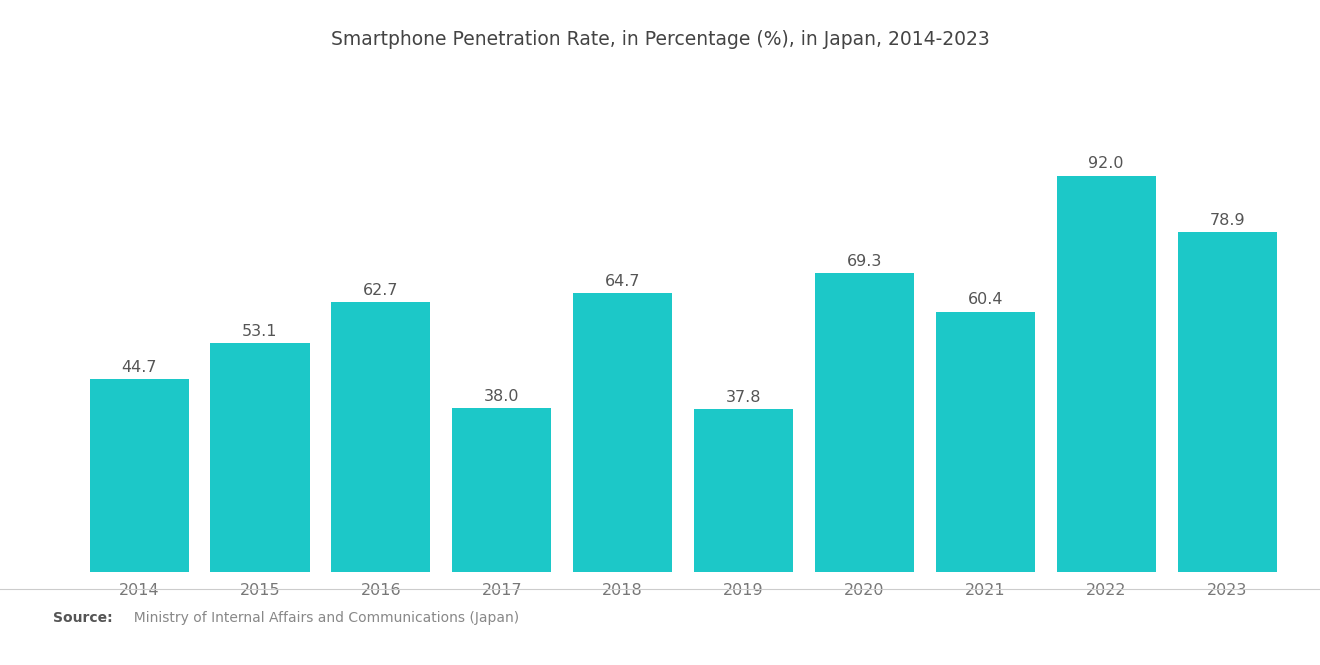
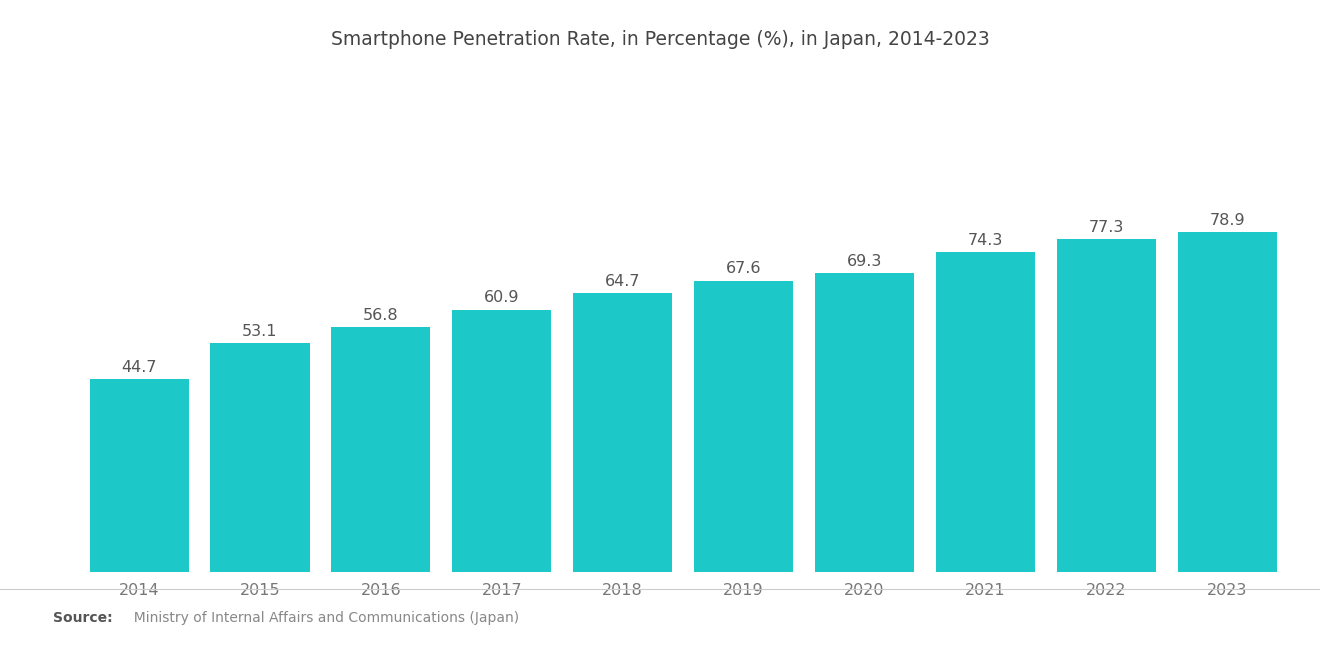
2016: 62.7 -> 56.8
2017: 38.0 -> 60.9
2019: 37.8 -> 67.6
2021: 60.4 -> 74.3
2022: 92.0 -> 77.3
